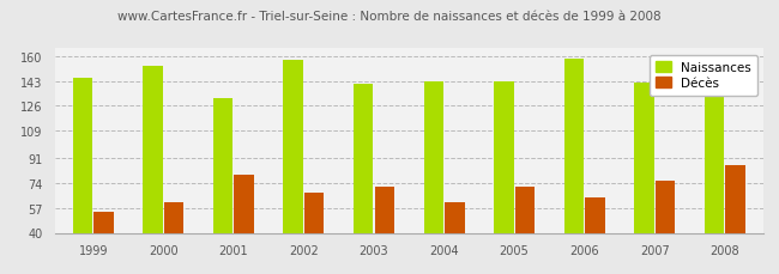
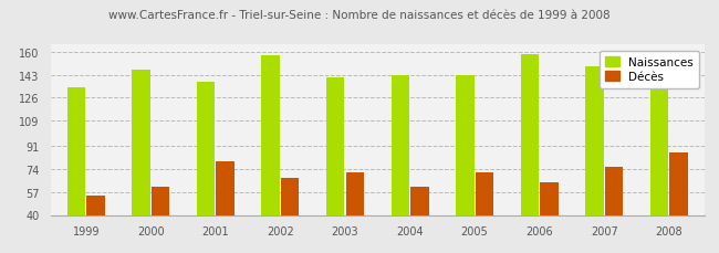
Naissances/1999: 145 -> 134
Naissances/2000: 153 -> 147
Naissances/2001: 131 -> 138
Naissances/2007: 142 -> 149
